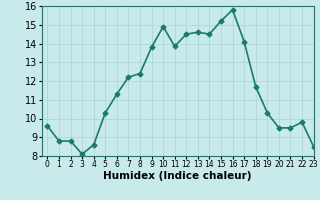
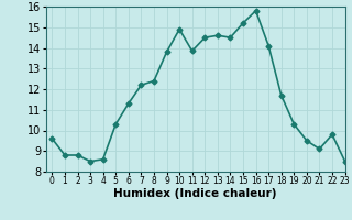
3: 8.1 -> 8.5
21: 9.5 -> 9.1
